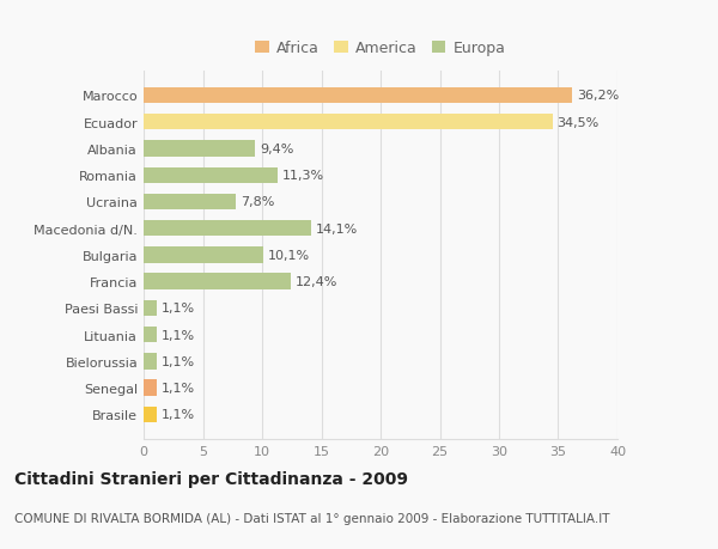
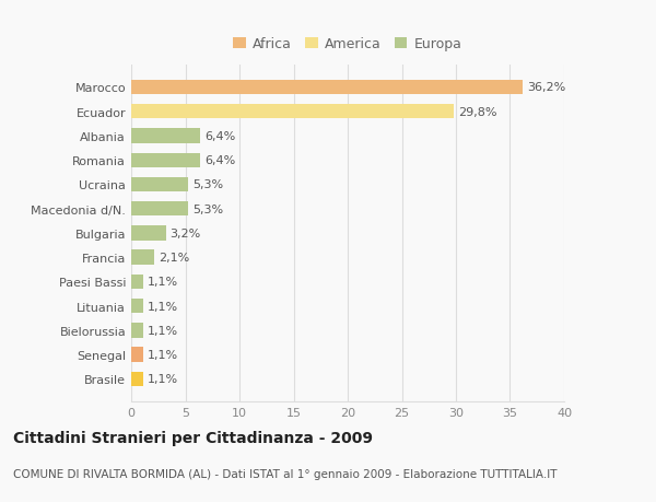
Ecuador: 34,5% -> 29,8%
Albania: 9,4% -> 6,4%
Romania: 11,3% -> 6,4%
Ucraina: 7,8% -> 5,3%
Macedonia d/N.: 14,1% -> 5,3%
Bulgaria: 10,1% -> 3,2%
Francia: 12,4% -> 2,1%
